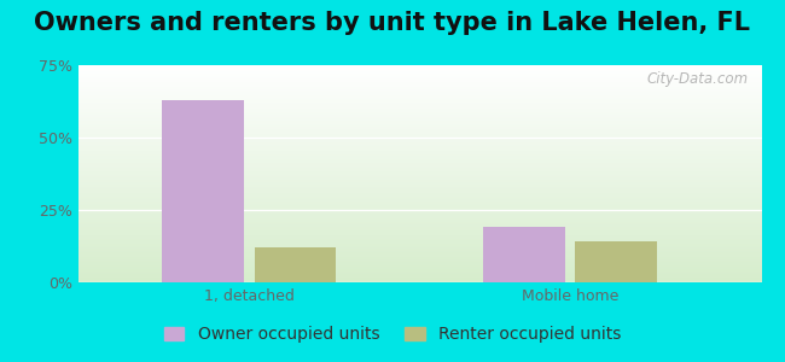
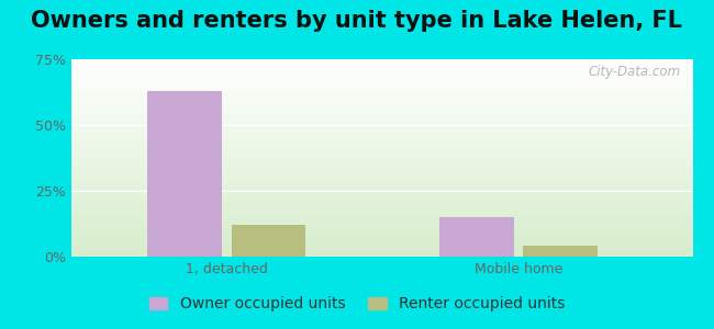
Owner occupied units/Mobile home: 19% -> 15%
Renter occupied units/Mobile home: 14% -> 4%
